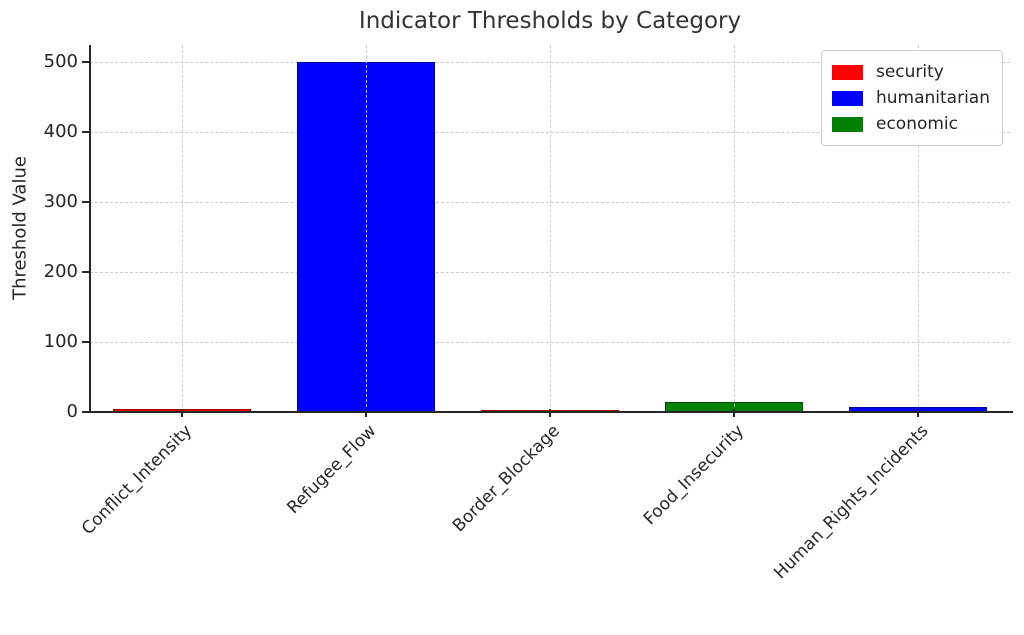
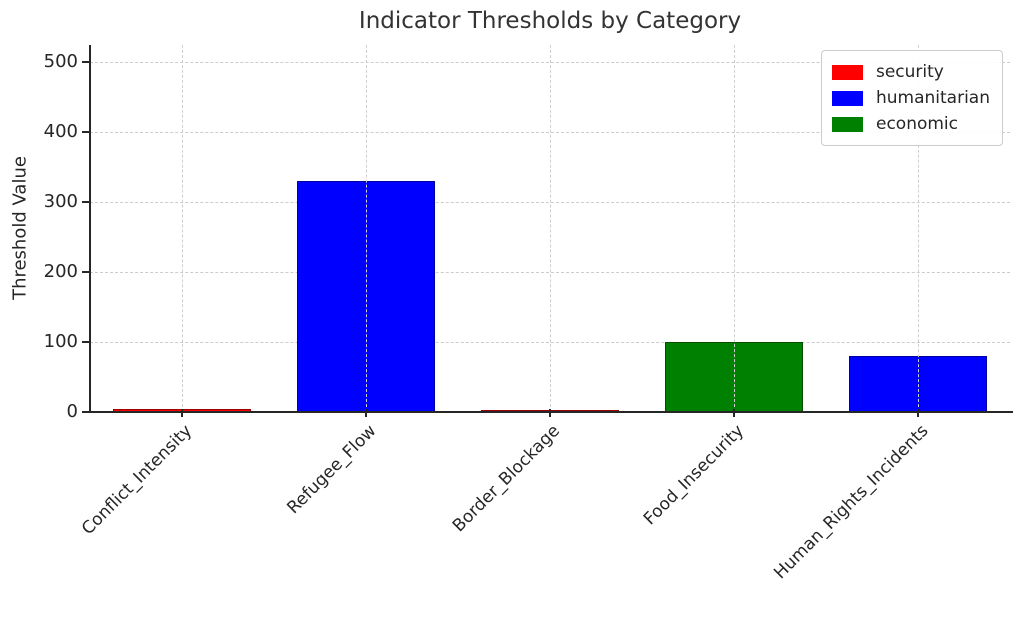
Refugee_Flow: 500 -> 330
Food_Insecurity: 20 -> 100
Human_Rights_Incidents: 10 -> 80
